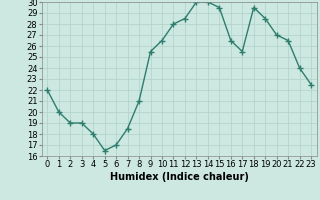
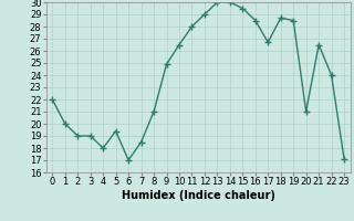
5: 16.5 -> 19.4
9: 25.5 -> 24.9
12: 28.5 -> 29.0
16: 26.5 -> 28.5
17: 25.5 -> 26.7
18: 29.5 -> 28.7
20: 27.0 -> 21.0
23: 22.5 -> 17.1
